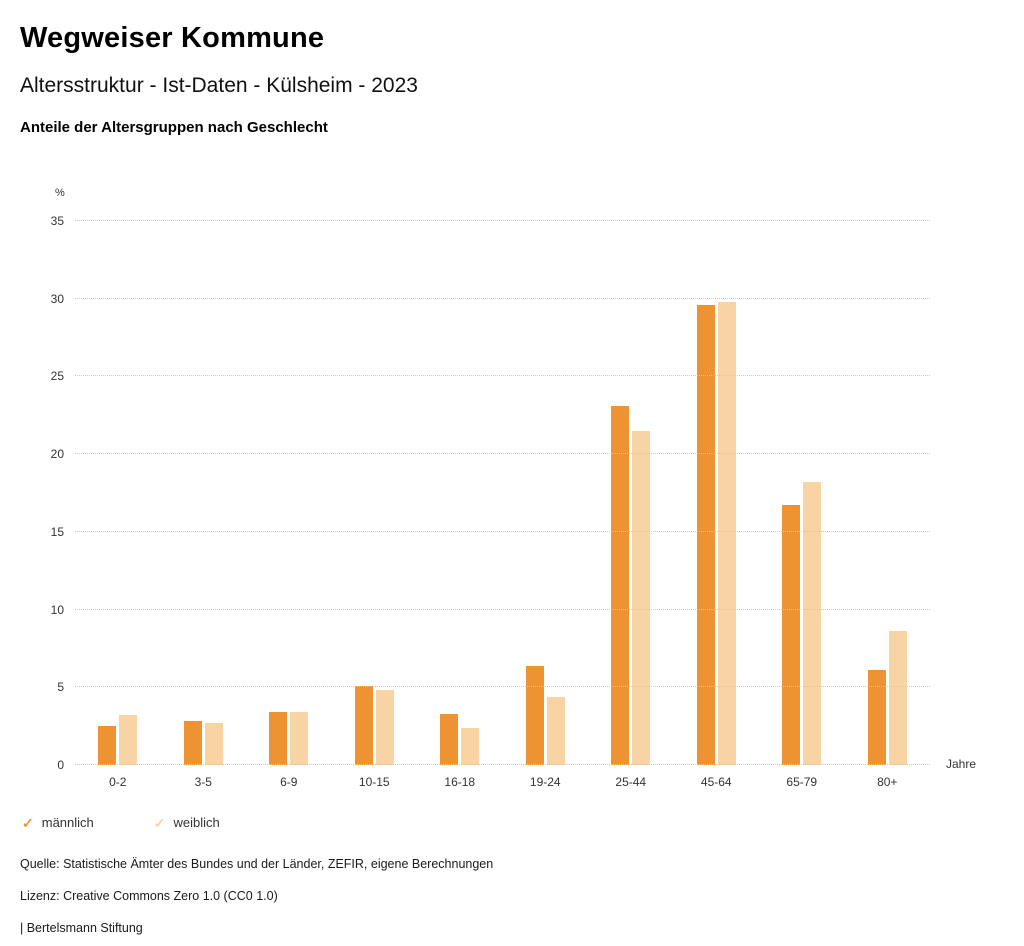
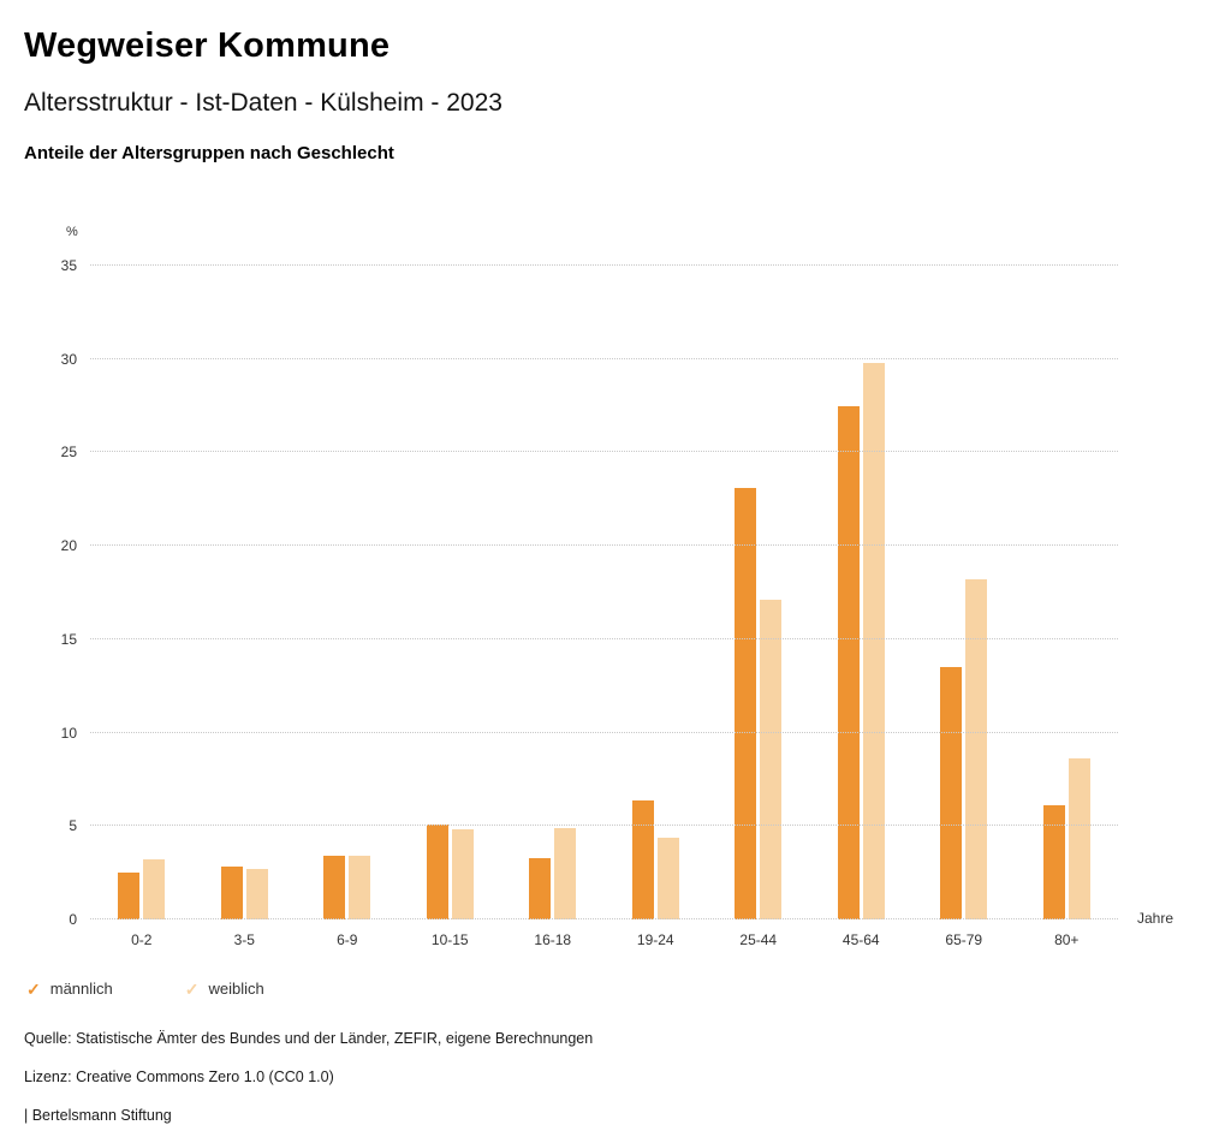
weiblich/16-18: 2.4 -> 4.9
weiblich/25-44: 21.5 -> 17.1
männlich/45-64: 29.6 -> 27.5
männlich/65-79: 16.7 -> 13.5
